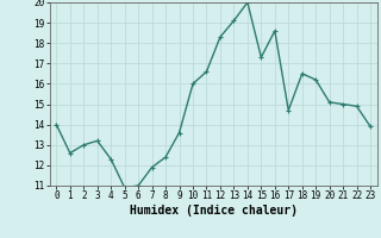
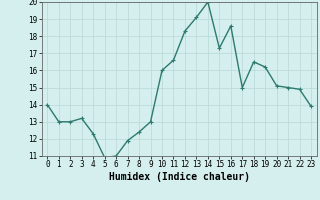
1: 12.6 -> 13.0
9: 13.6 -> 13.0
17: 14.7 -> 15.0
